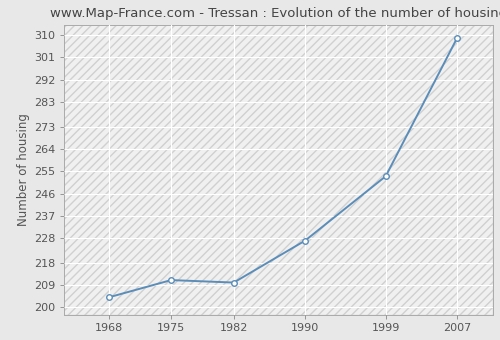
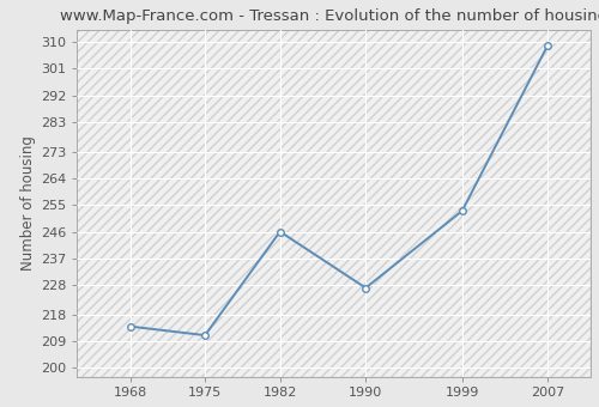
1968: 204 -> 214
1982: 210 -> 246
